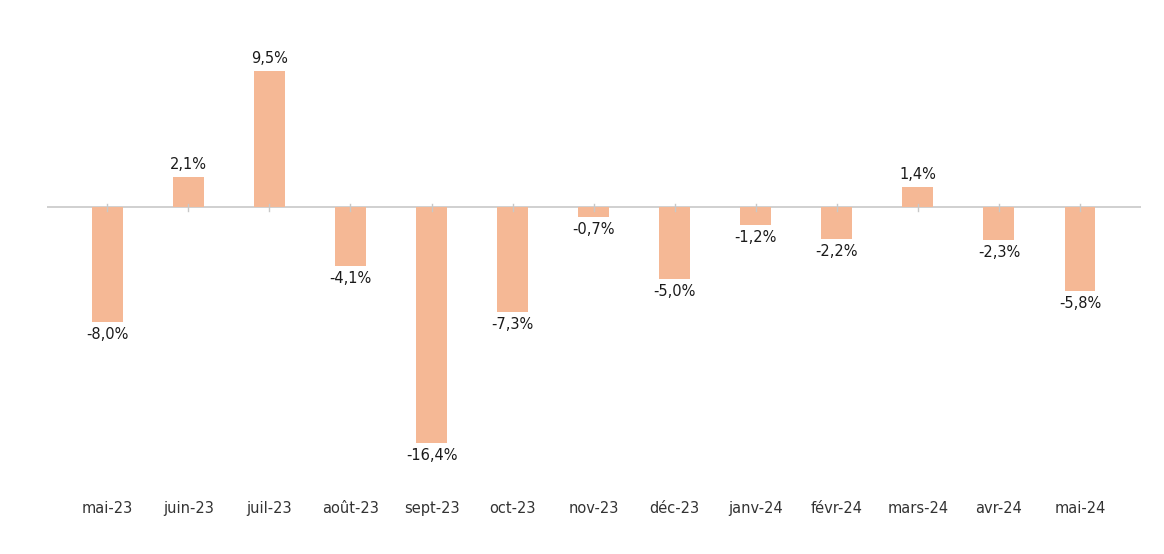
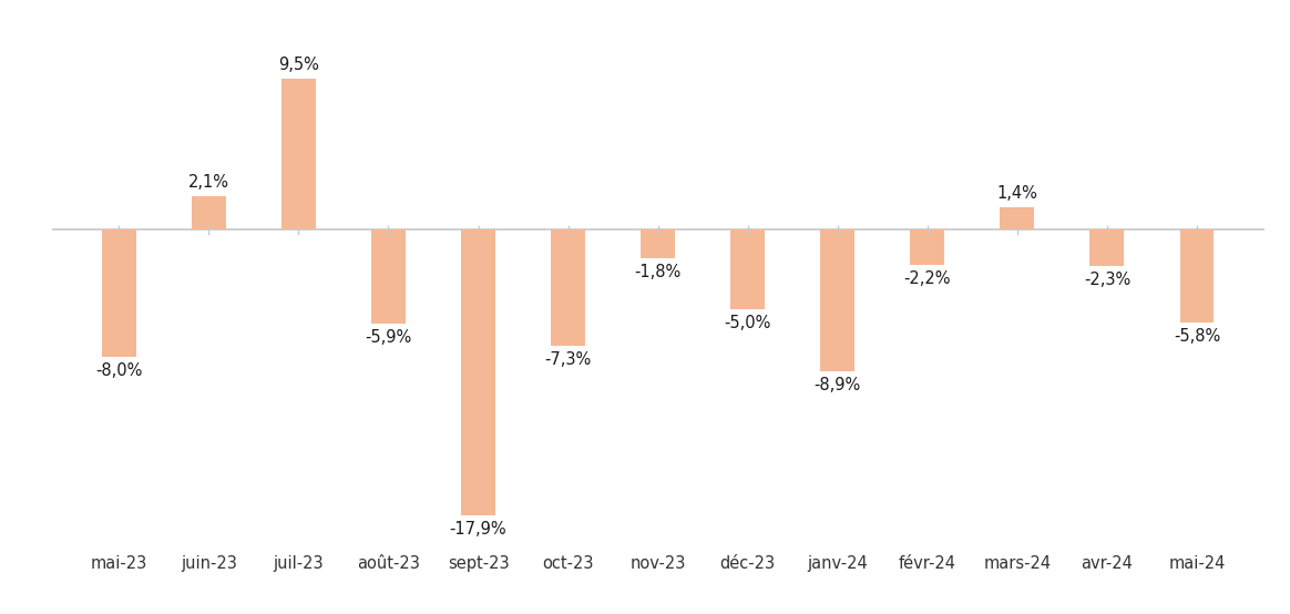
août-23: -4,1% -> -5,9%
sept-23: -16,4% -> -17,9%
nov-23: -0,7% -> -1,8%
janv-24: -1,2% -> -8,9%
